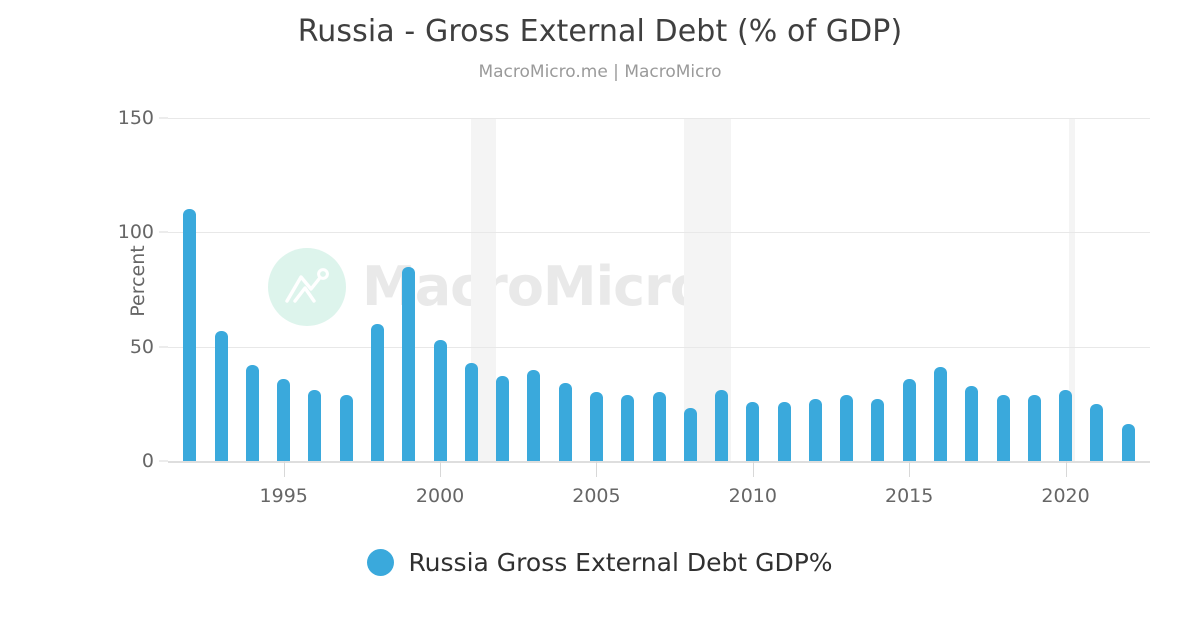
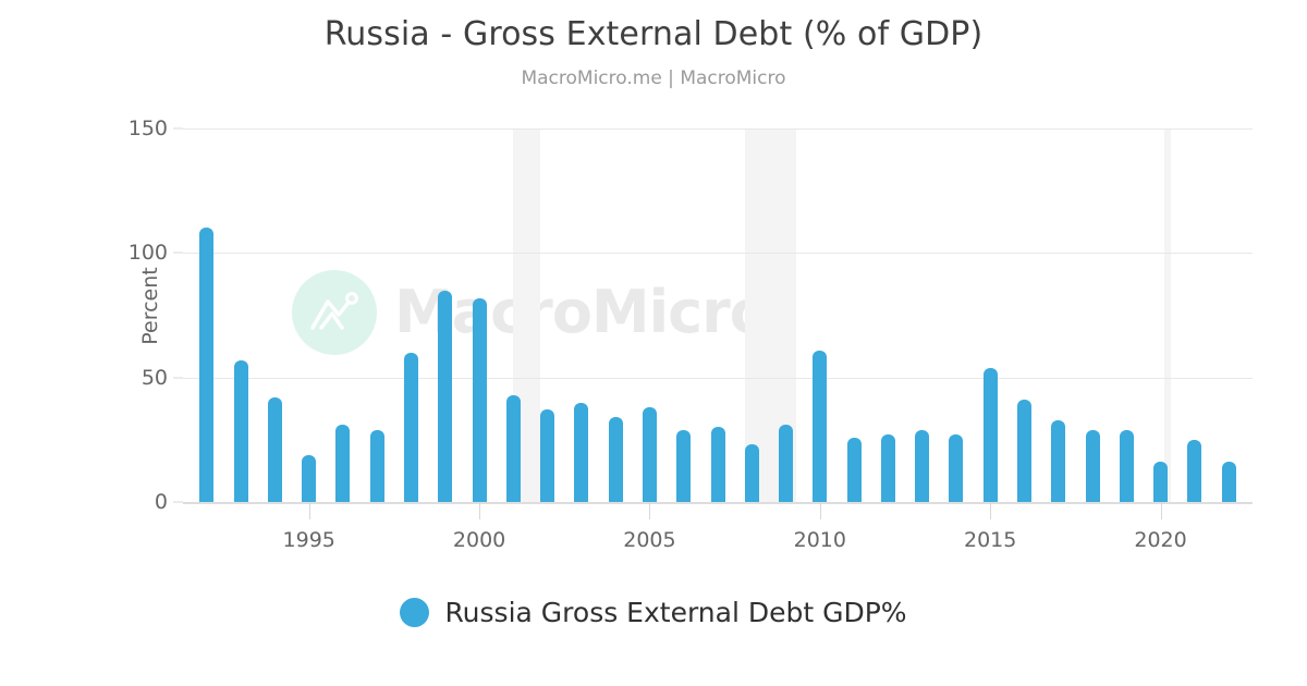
1995: 36 -> 19
2000: 53 -> 82
2005: 30 -> 38
2010: 26 -> 61
2015: 36 -> 54
2020: 31 -> 16
